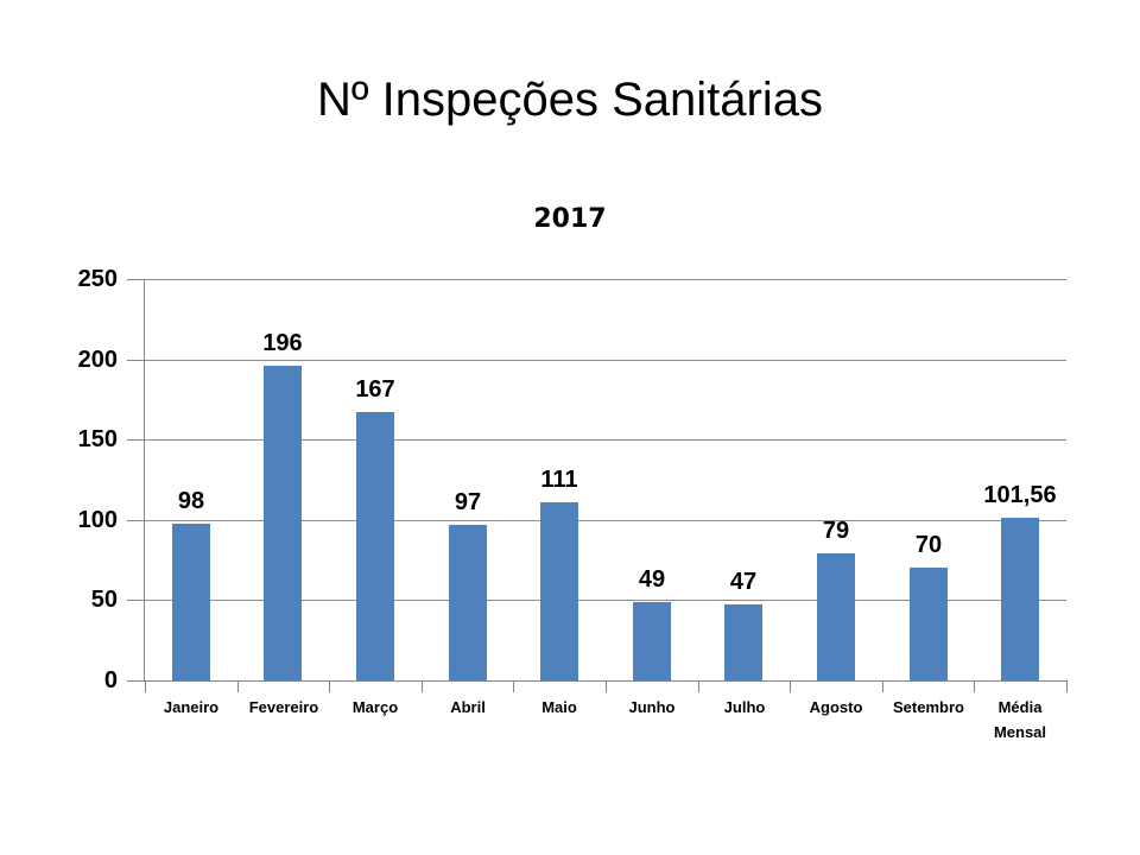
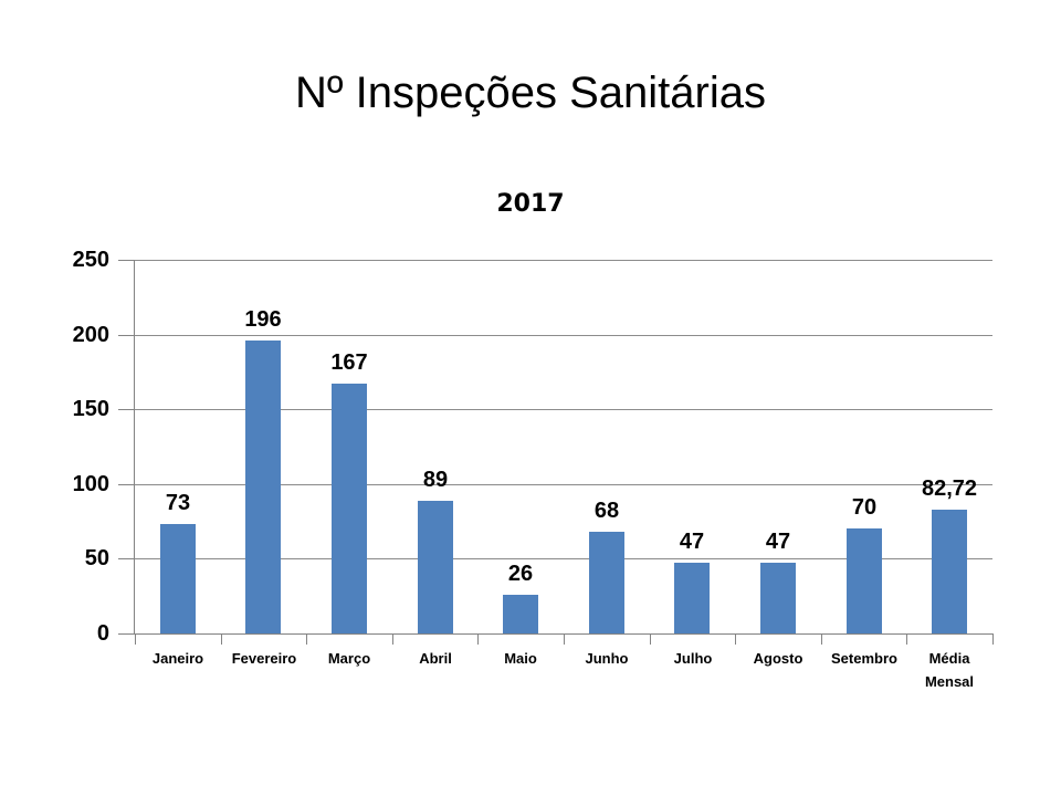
Janeiro: 98 -> 73
Abril: 97 -> 89
Maio: 111 -> 26
Junho: 49 -> 68
Agosto: 79 -> 47
Média Mensal: 101,56 -> 82,72
